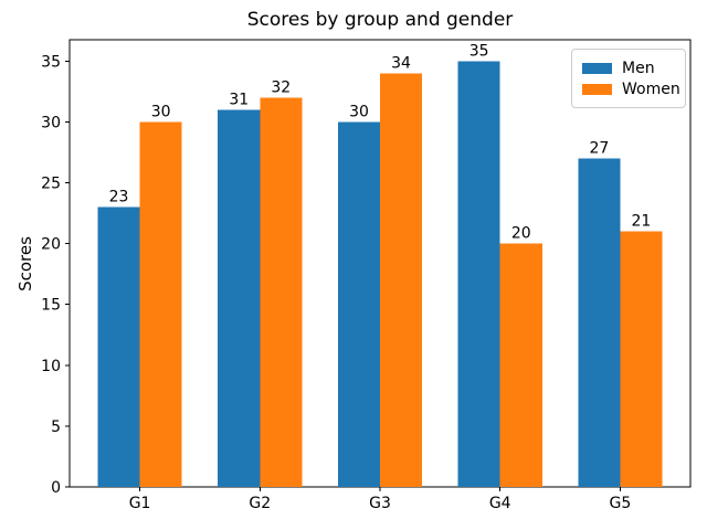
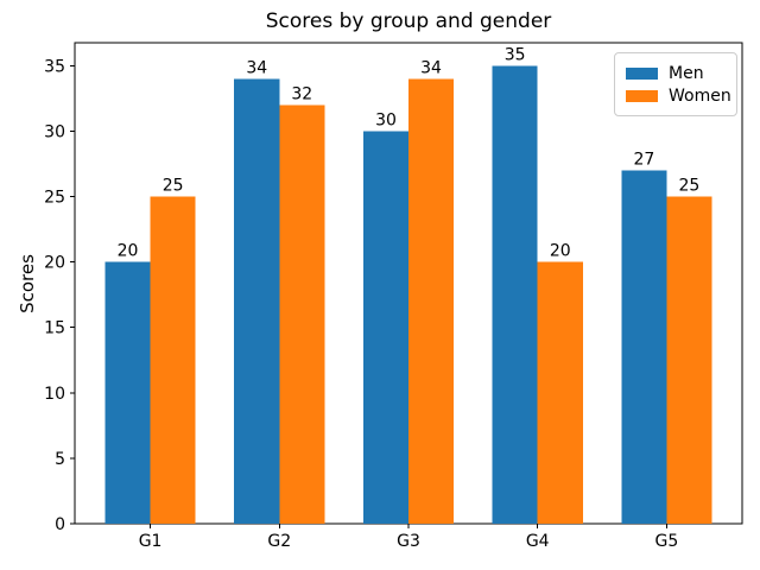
Men/G1: 23 -> 20
Women/G1: 30 -> 25
Men/G2: 31 -> 34
Women/G5: 21 -> 25
